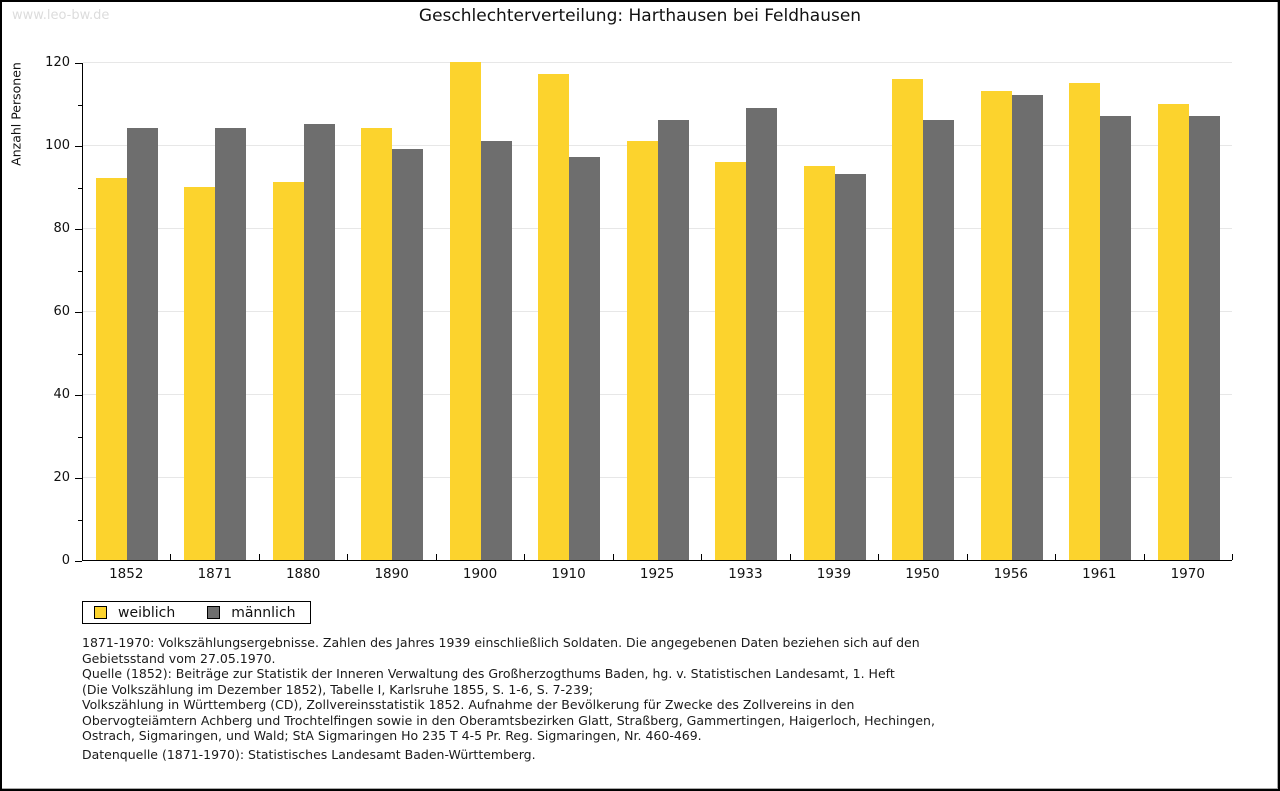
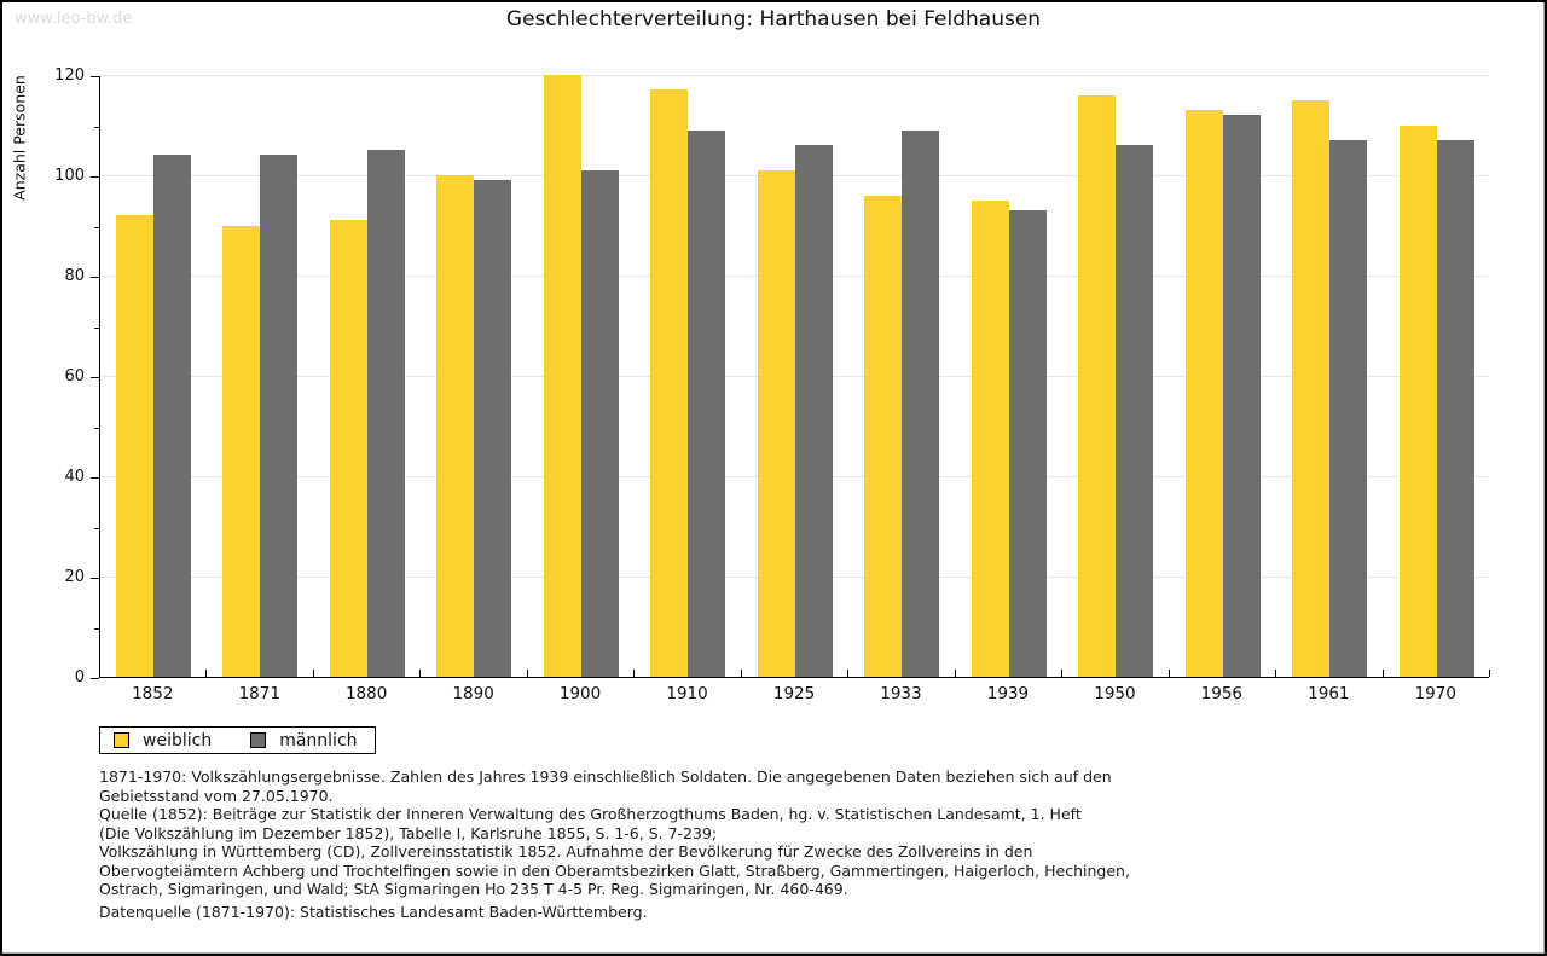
weiblich/1890: 104 -> 100
männlich/1910: 97 -> 109
